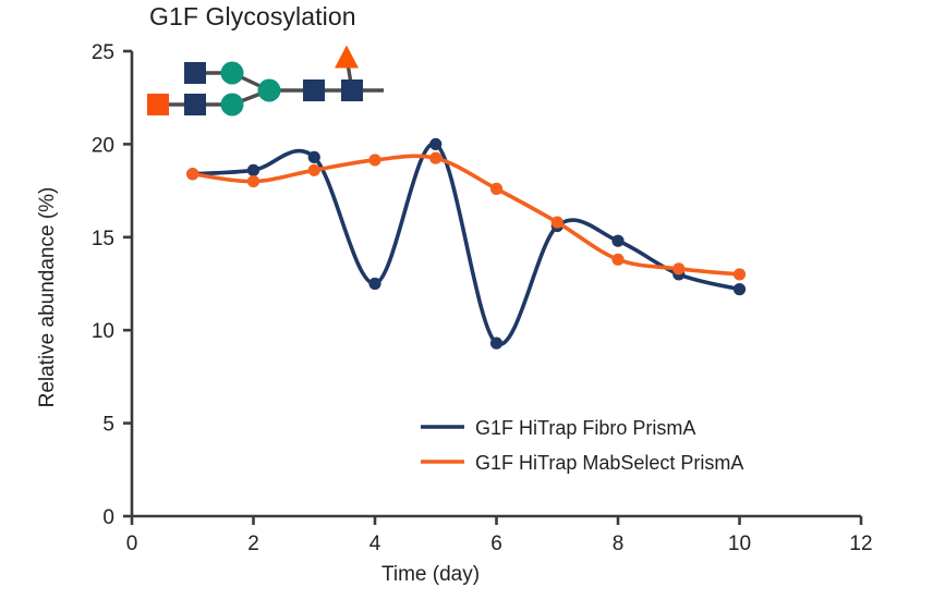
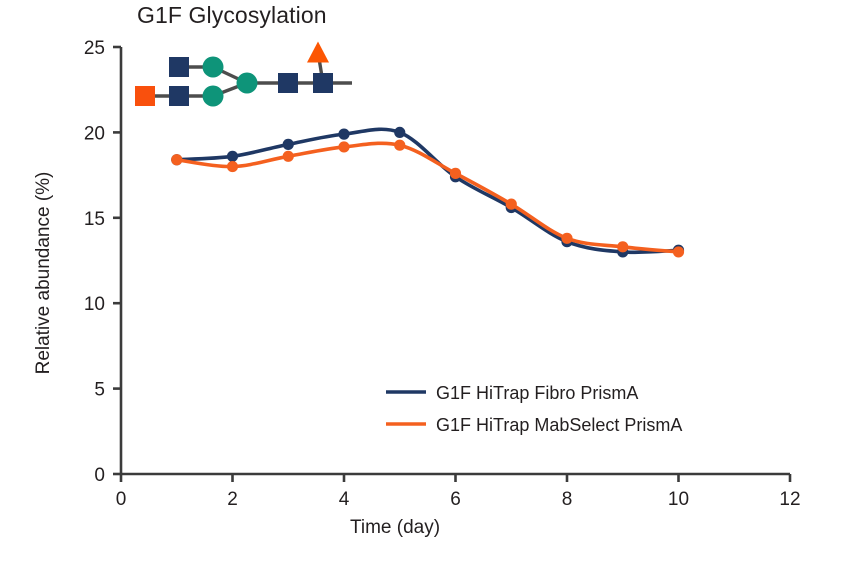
G1F HiTrap Fibro PrismA/4: 12.5 -> 19.9
G1F HiTrap Fibro PrismA/6: 9.3 -> 17.4
G1F HiTrap Fibro PrismA/8: 14.8 -> 13.6
G1F HiTrap Fibro PrismA/10: 12.2 -> 13.1
